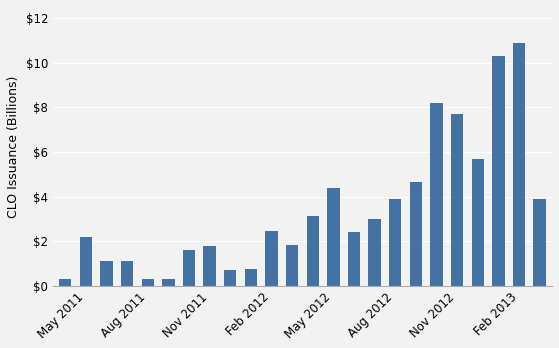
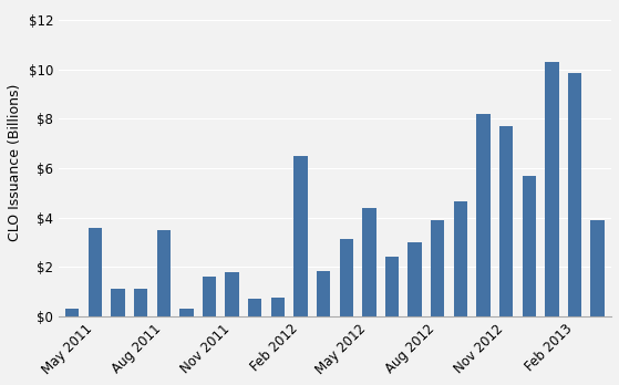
May 2011: $2.20 -> $3.60
Aug 2011: $0.30 -> $3.50
Feb 2012: $2.45 -> $6.50
Feb 2013: $10.90 -> $9.85
